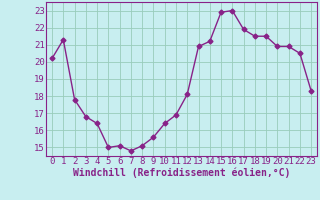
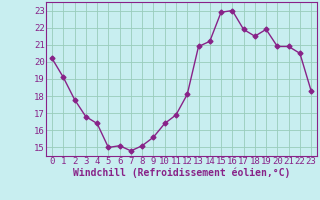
1: 21.3 -> 19.1
19: 21.5 -> 21.9
